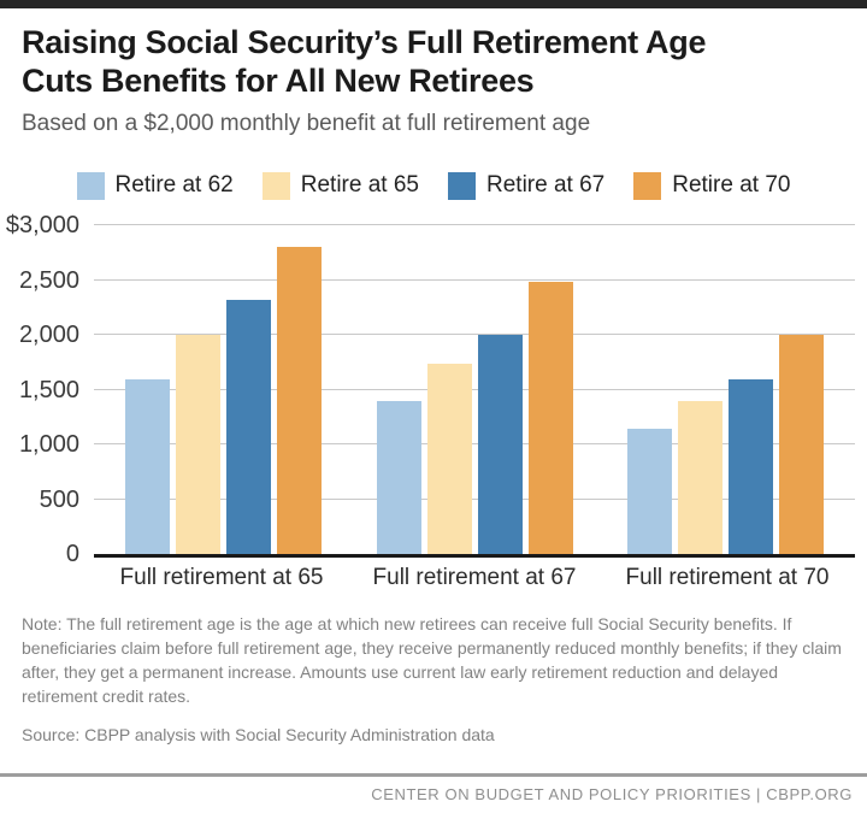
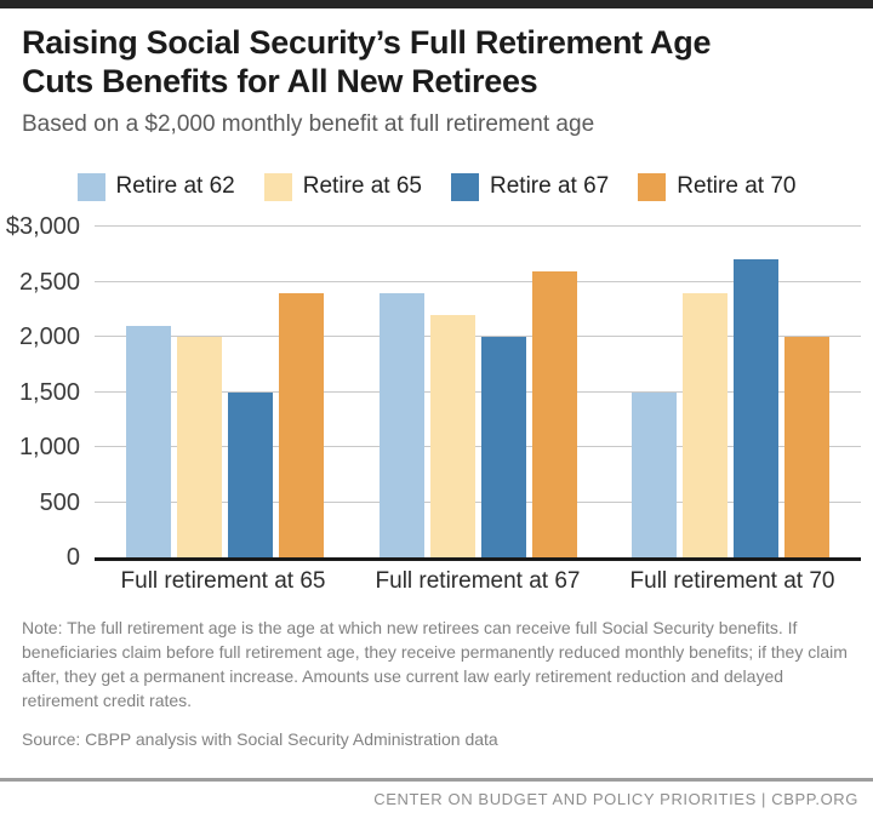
Retire at 62/Full retirement at 65: $1600 -> $2100
Retire at 67/Full retirement at 65: $2300 -> $1500
Retire at 70/Full retirement at 65: $2800 -> $2400
Retire at 62/Full retirement at 67: $1400 -> $2400
Retire at 65/Full retirement at 67: $1700 -> $2200
Retire at 70/Full retirement at 67: $2500 -> $2600
Retire at 62/Full retirement at 70: $1100 -> $1500
Retire at 65/Full retirement at 70: $1400 -> $2400
Retire at 67/Full retirement at 70: $1600 -> $2700
